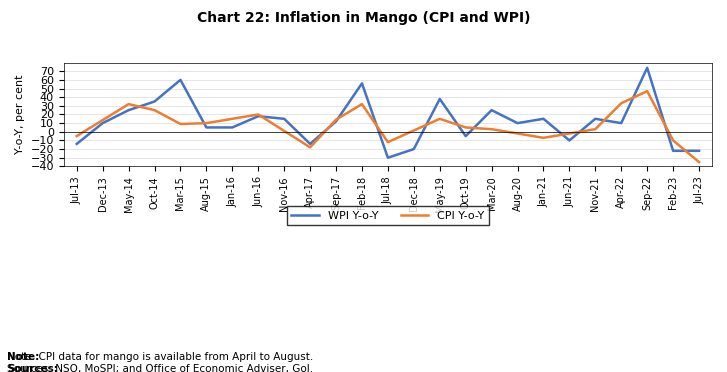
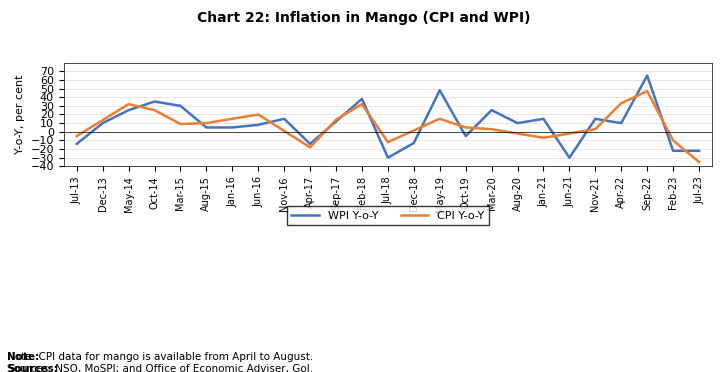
WPI Y-o-Y/Mar-15: 60 -> 30
WPI Y-o-Y/Jun-16: 18 -> 8
WPI Y-o-Y/Feb-18: 56 -> 38
WPI Y-o-Y/Dec-18: -20 -> -13
WPI Y-o-Y/May-19: 38 -> 48
WPI Y-o-Y/Jun-21: -10 -> -30
WPI Y-o-Y/Sep-22: 74 -> 65
